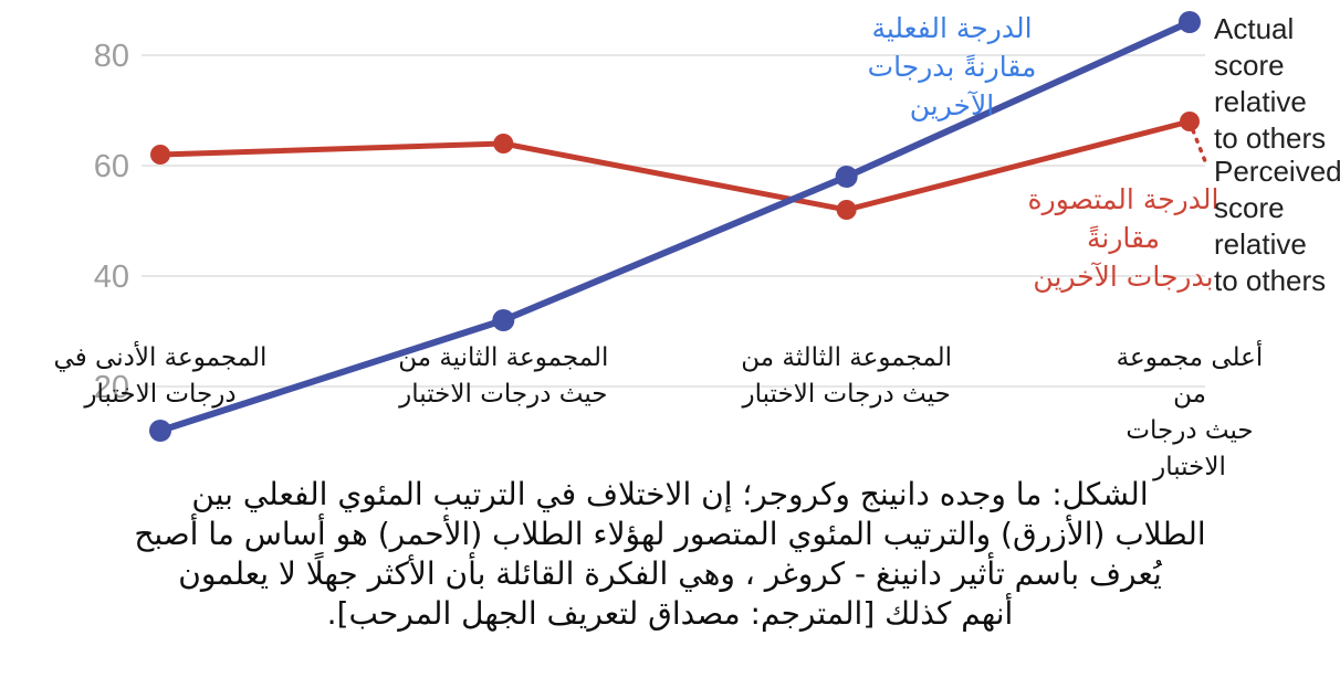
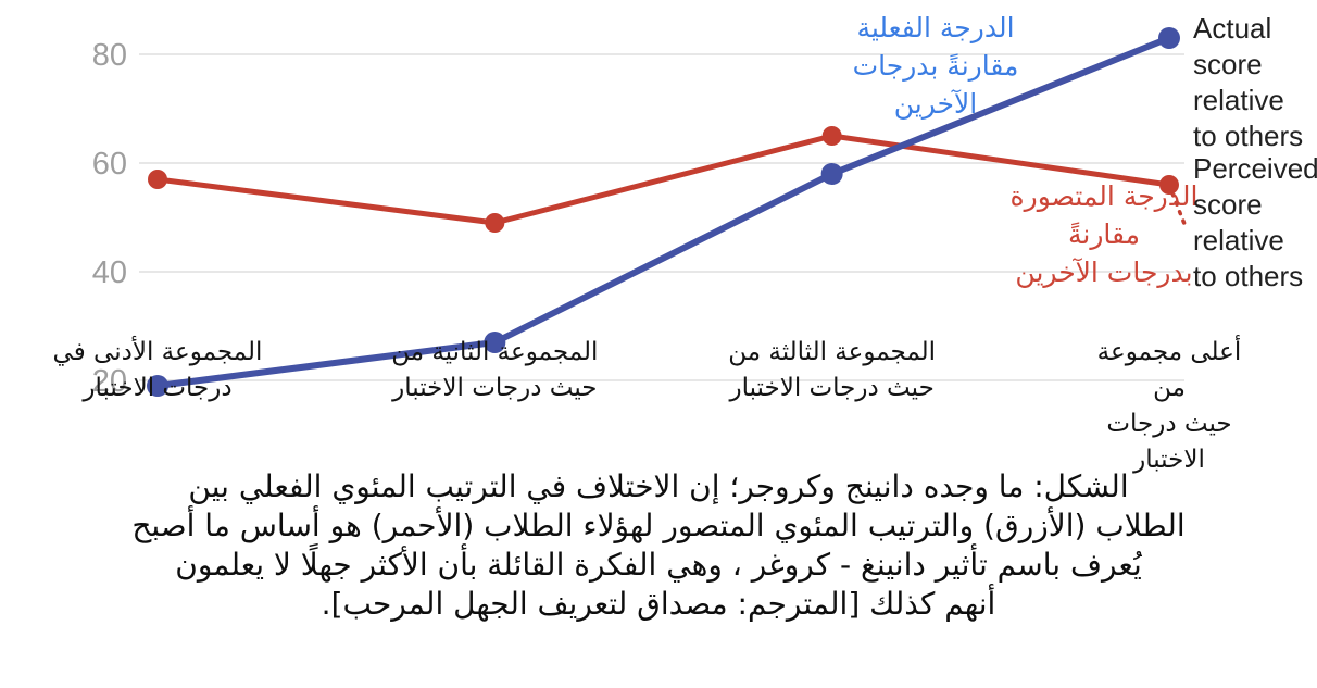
Actual score relative to others/المجموعة الأدنى في درجات الاختبار: 12 -> 19
Perceived score relative to others/المجموعة الأدنى في درجات الاختبار: 62 -> 57
Actual score relative to others/المجموعة الثانية من حيث درجات الاختبار: 32 -> 27
Perceived score relative to others/المجموعة الثانية من حيث درجات الاختبار: 64 -> 49
Perceived score relative to others/المجموعة الثالثة من حيث درجات الاختبار: 52 -> 65
Actual score relative to others/أعلى مجموعة من حيث درجات الاختبار: 86 -> 83
Perceived score relative to others/أعلى مجموعة من حيث درجات الاختبار: 68 -> 56
